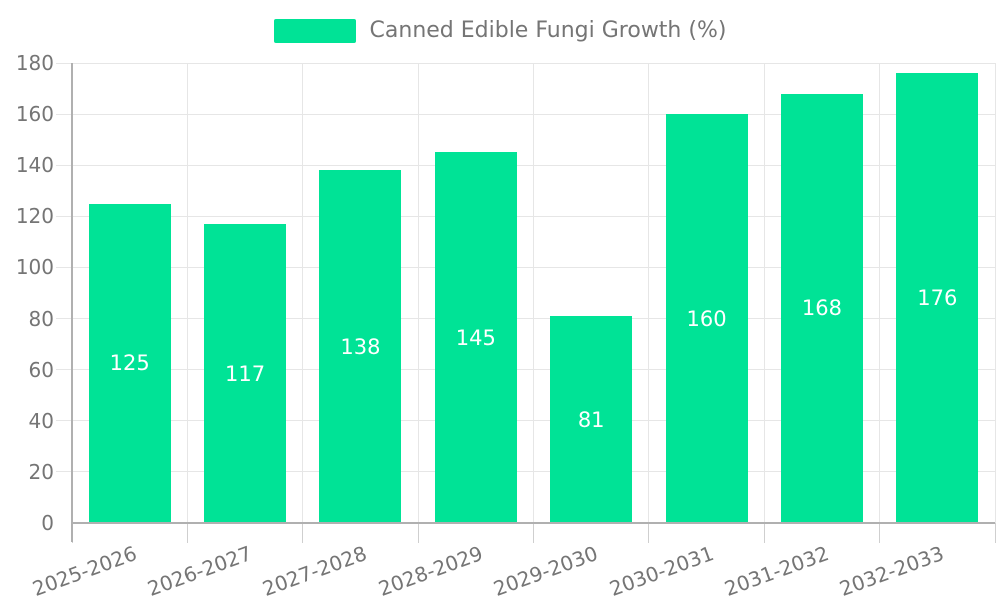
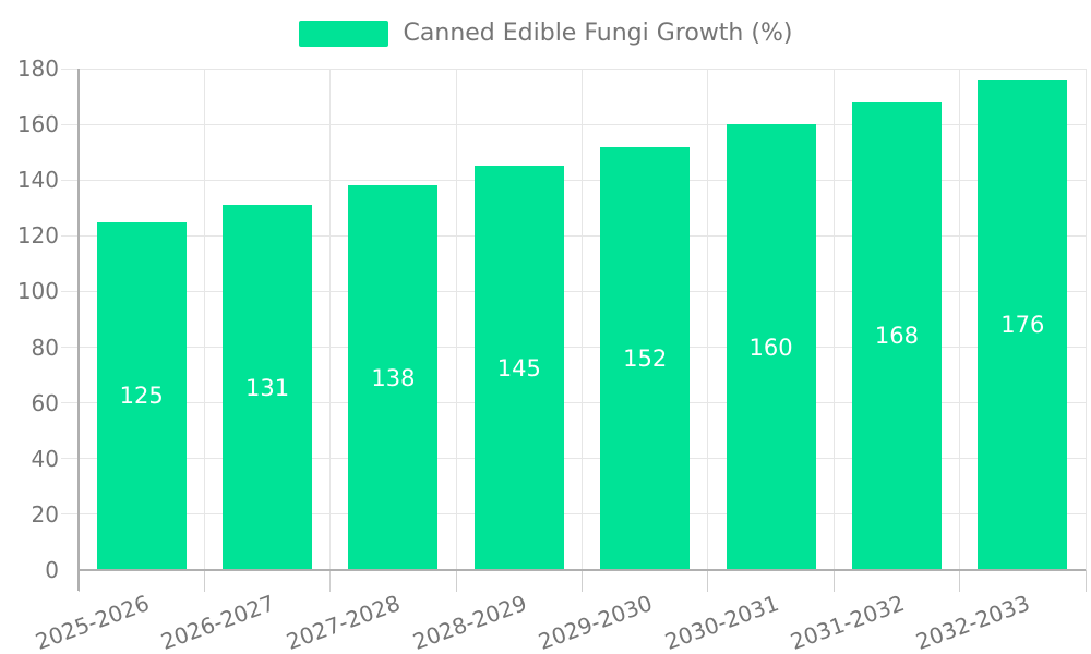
2026-2027: 117 -> 131
2029-2030: 81 -> 152
